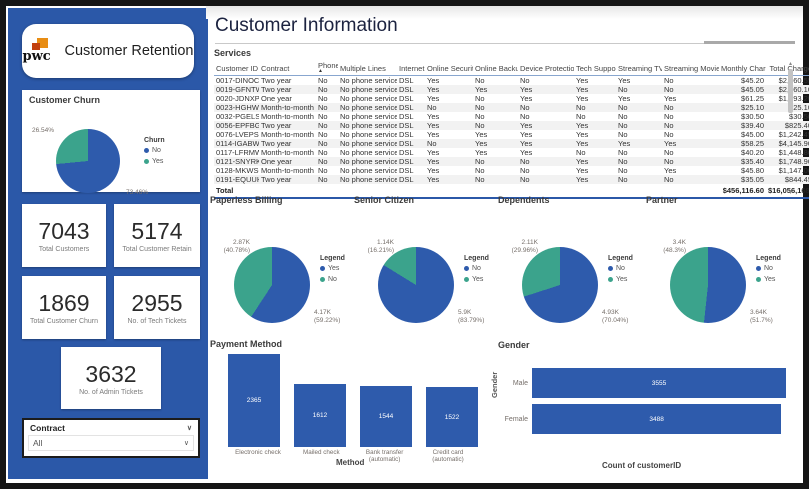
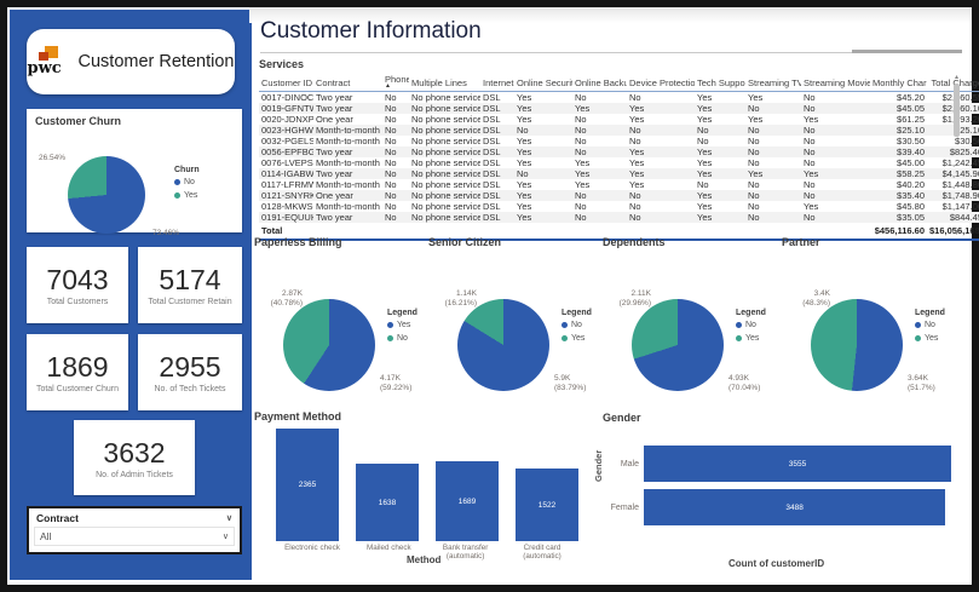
Payment Method/Mailed check: 1612 -> 1638
Payment Method/Bank transfer (automatic): 1544 -> 1689
